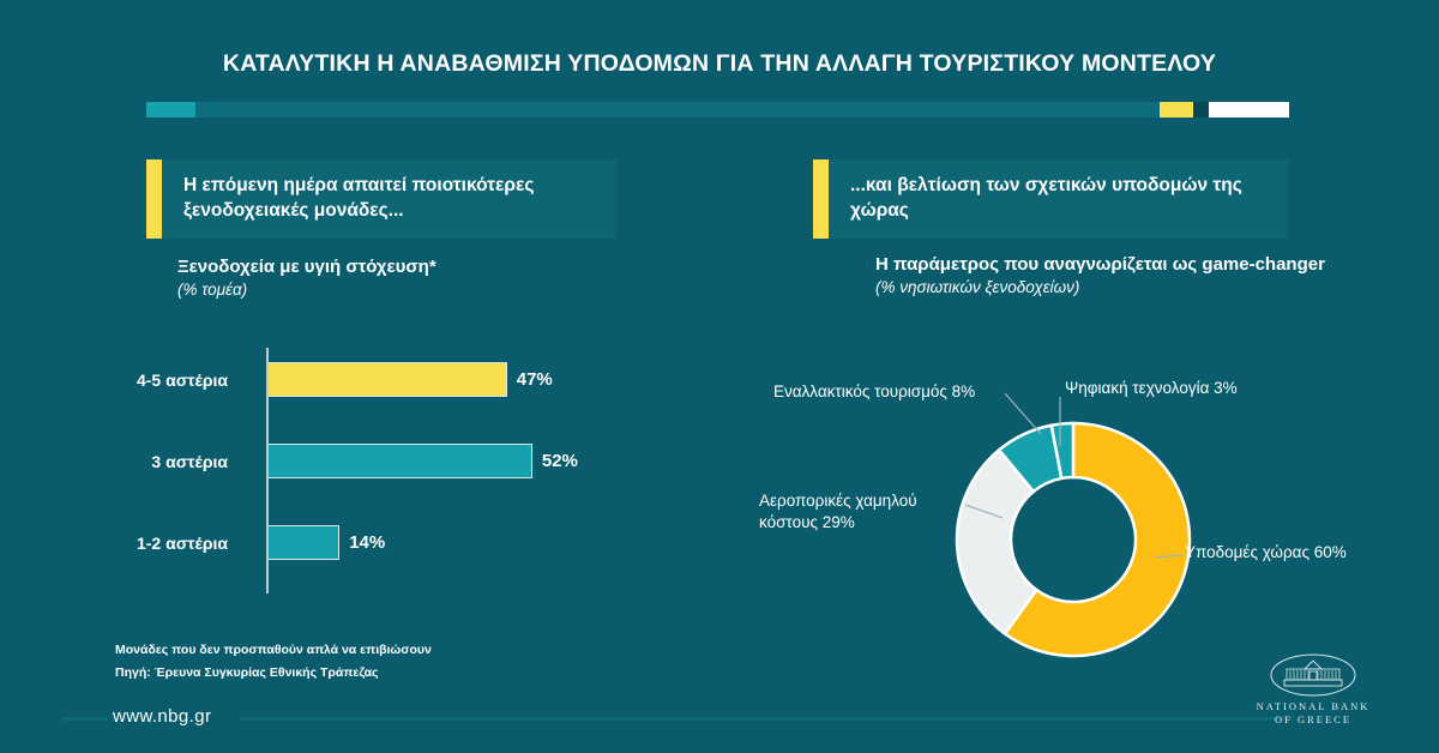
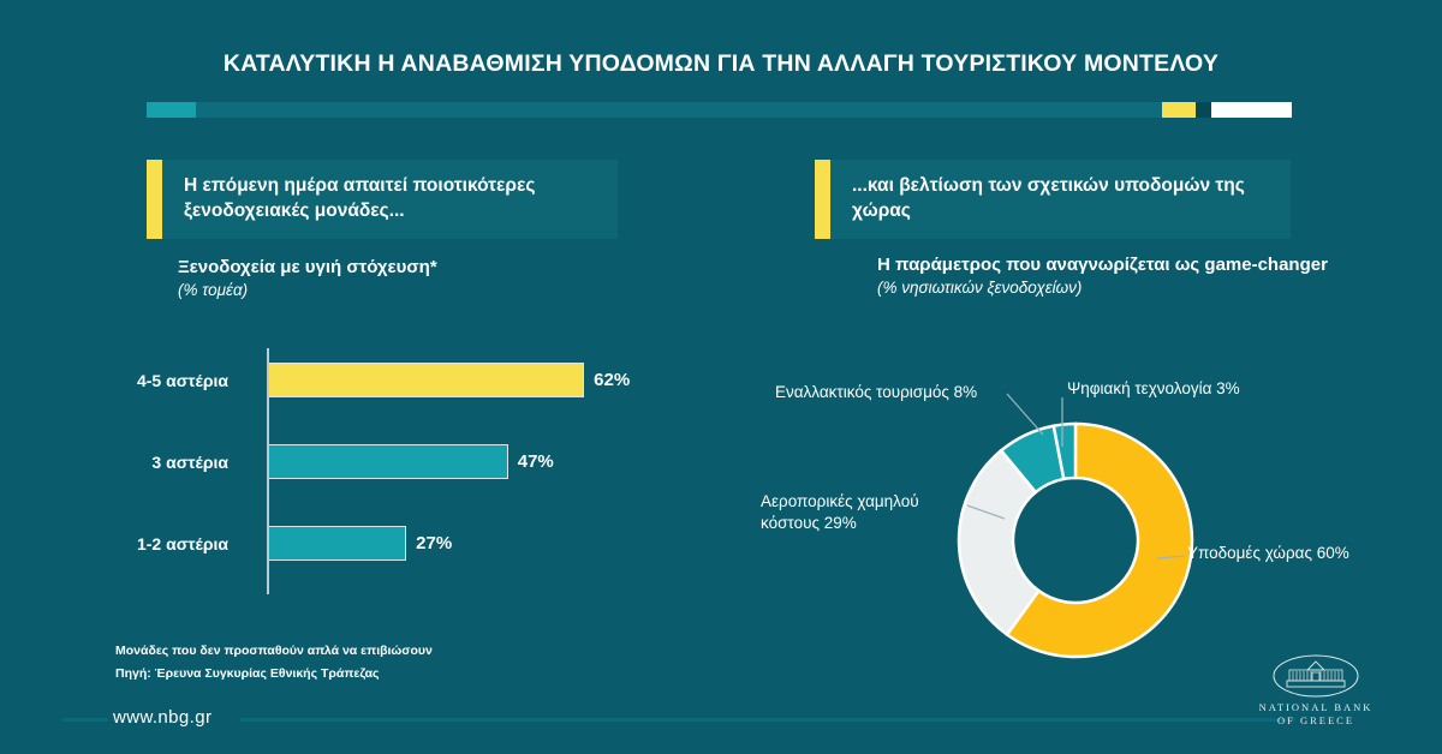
Ξενοδοχεία με υγιή στόχευση*/4-5 αστέρια: 47% -> 62%
Ξενοδοχεία με υγιή στόχευση*/3 αστέρια: 52% -> 47%
Ξενοδοχεία με υγιή στόχευση*/1-2 αστέρια: 14% -> 27%
